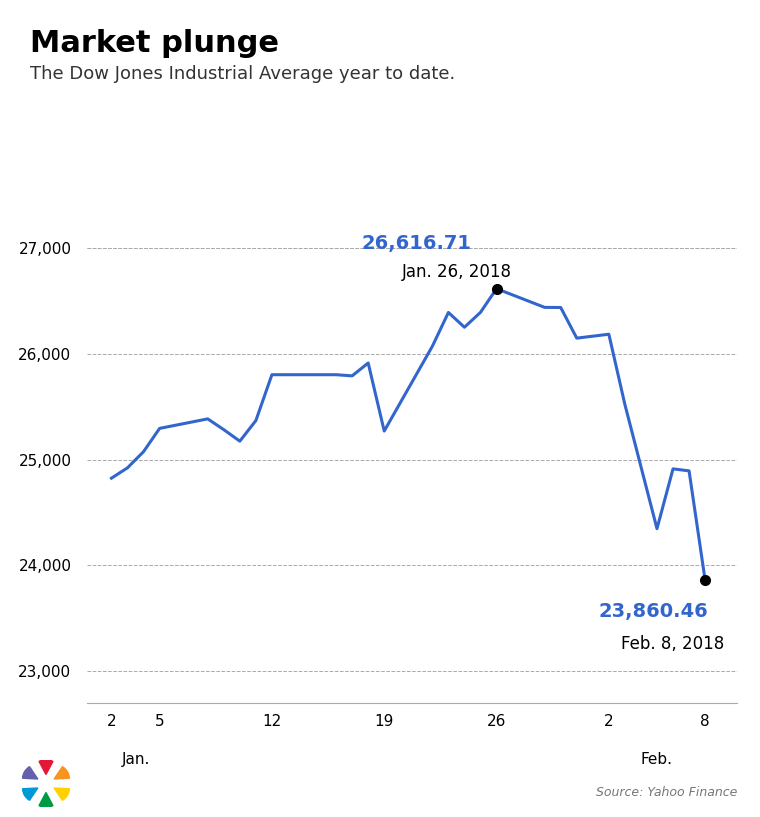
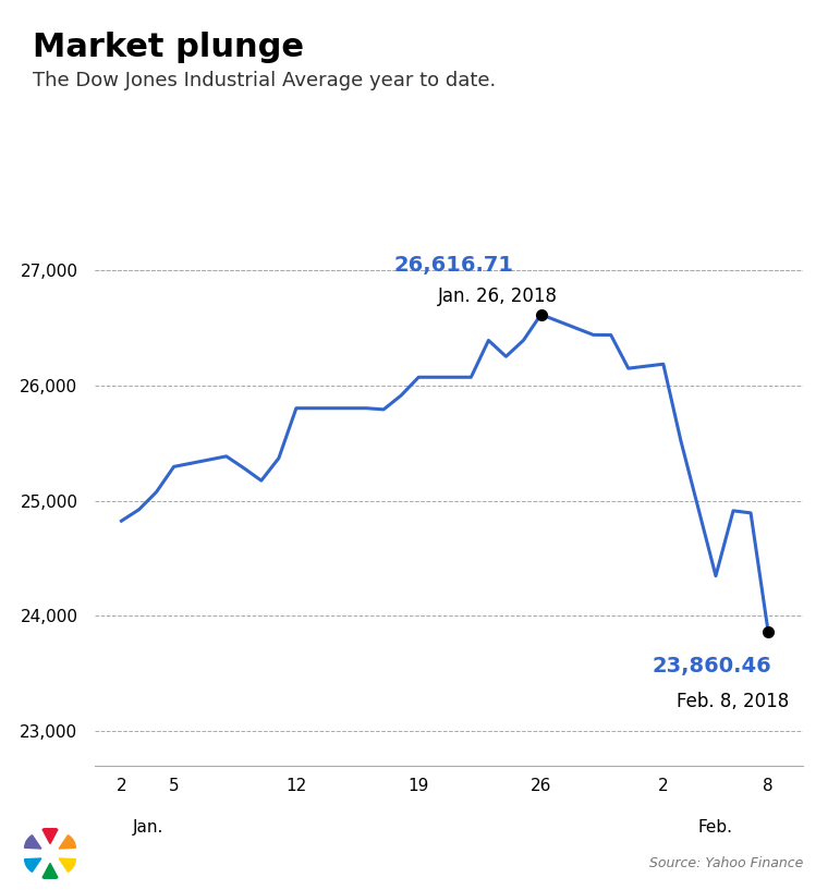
19: 25,270 -> 26,070
